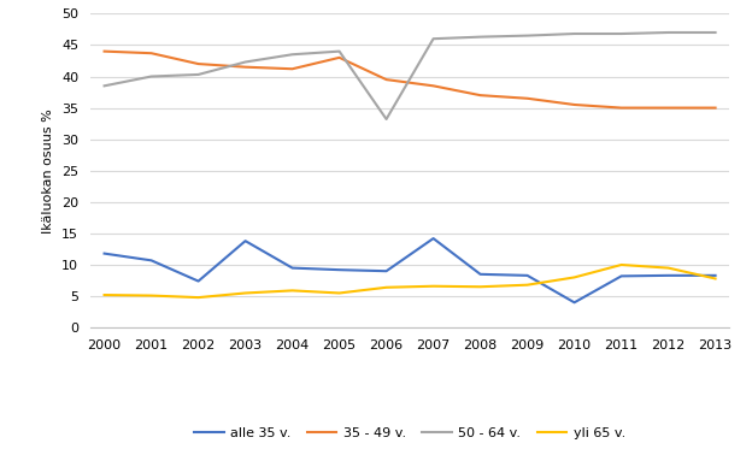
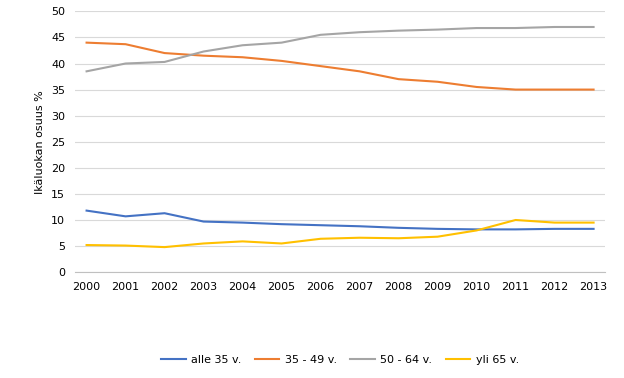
alle 35 v./2002: 7.4 -> 11.3
alle 35 v./2003: 13.8 -> 9.7
35 - 49 v./2005: 43.0 -> 40.5
50 - 64 v./2006: 33.2 -> 45.5
alle 35 v./2007: 14.2 -> 8.8
alle 35 v./2010: 4.0 -> 8.2
yli 65 v./2013: 7.8 -> 9.5
